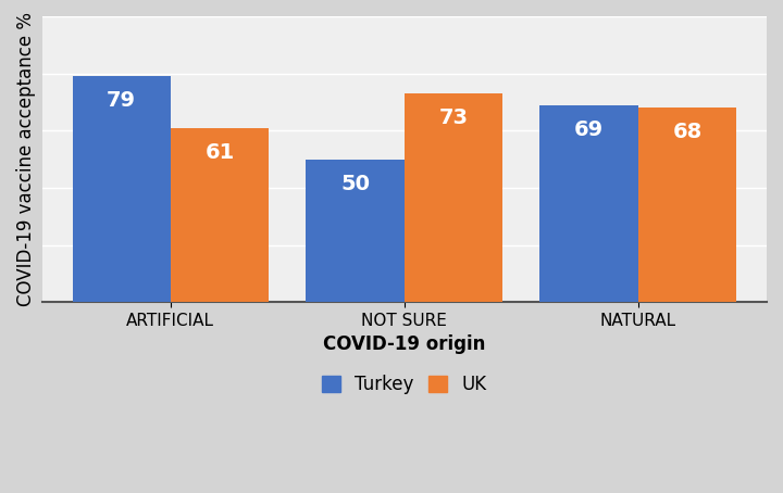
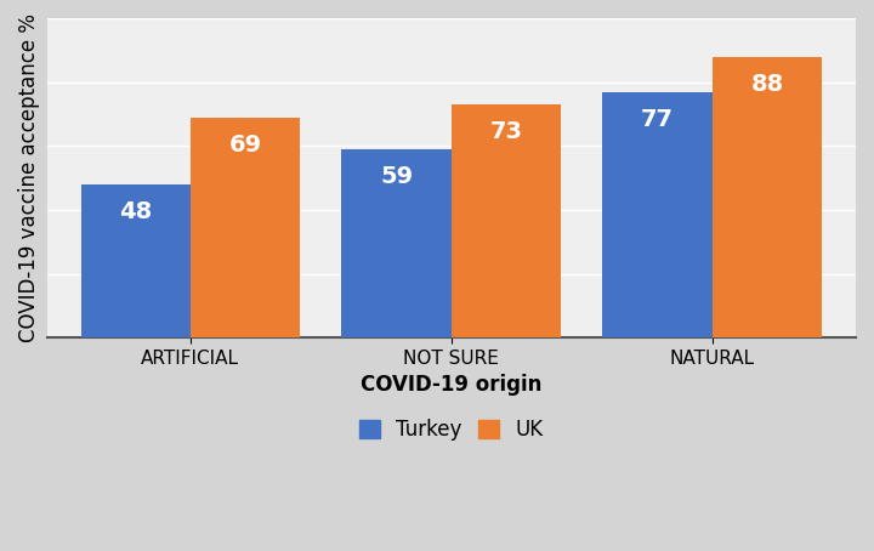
Turkey/ARTIFICIAL: 79 -> 48
UK/ARTIFICIAL: 61 -> 69
Turkey/NOT SURE: 50 -> 59
Turkey/NATURAL: 69 -> 77
UK/NATURAL: 68 -> 88
